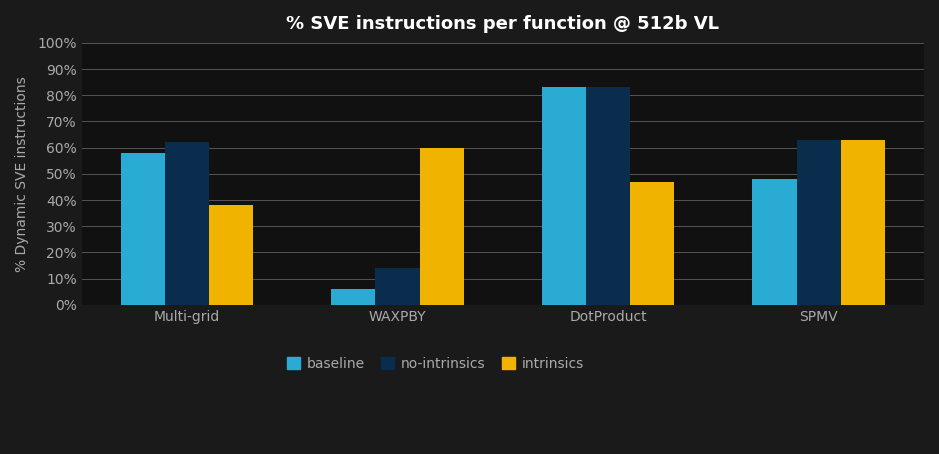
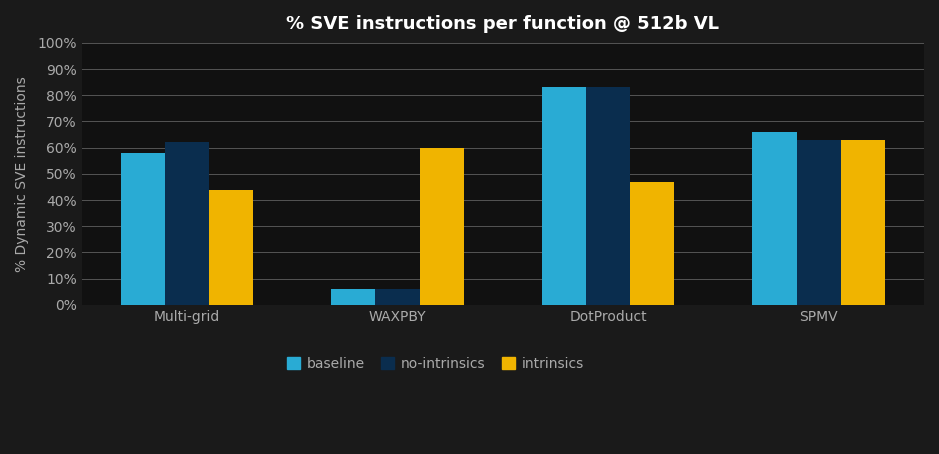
intrinsics/Multi-grid: 38% -> 44%
no-intrinsics/WAXPBY: 14% -> 6%
baseline/SPMV: 48% -> 66%
